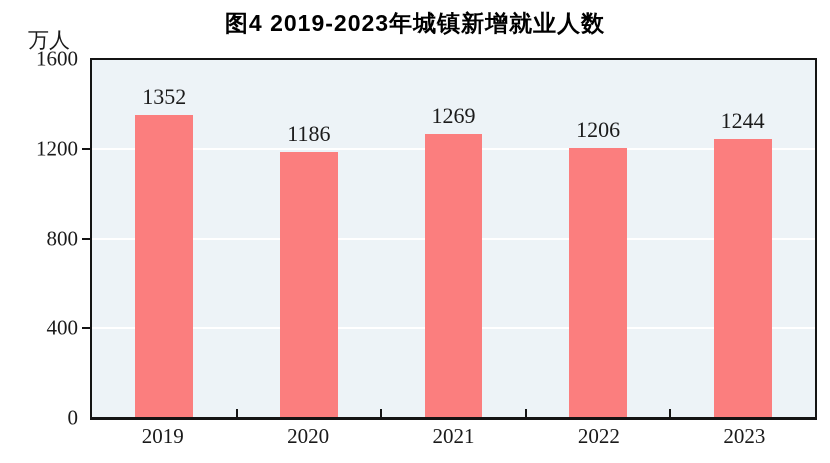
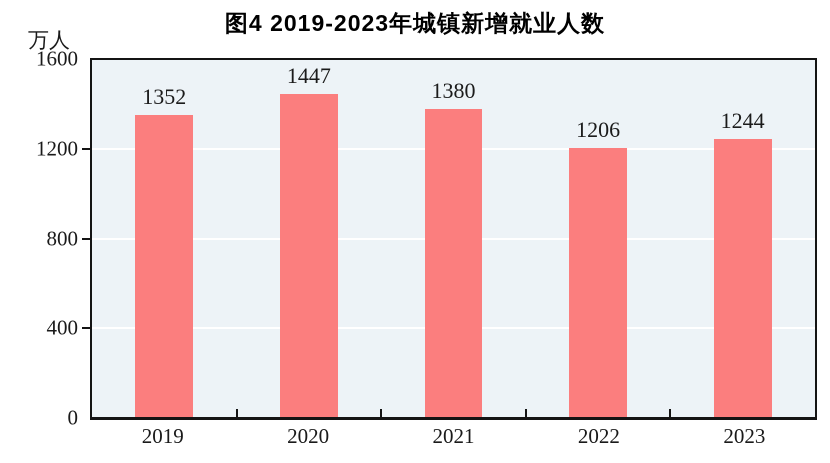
2020: 1186 -> 1447
2021: 1269 -> 1380
